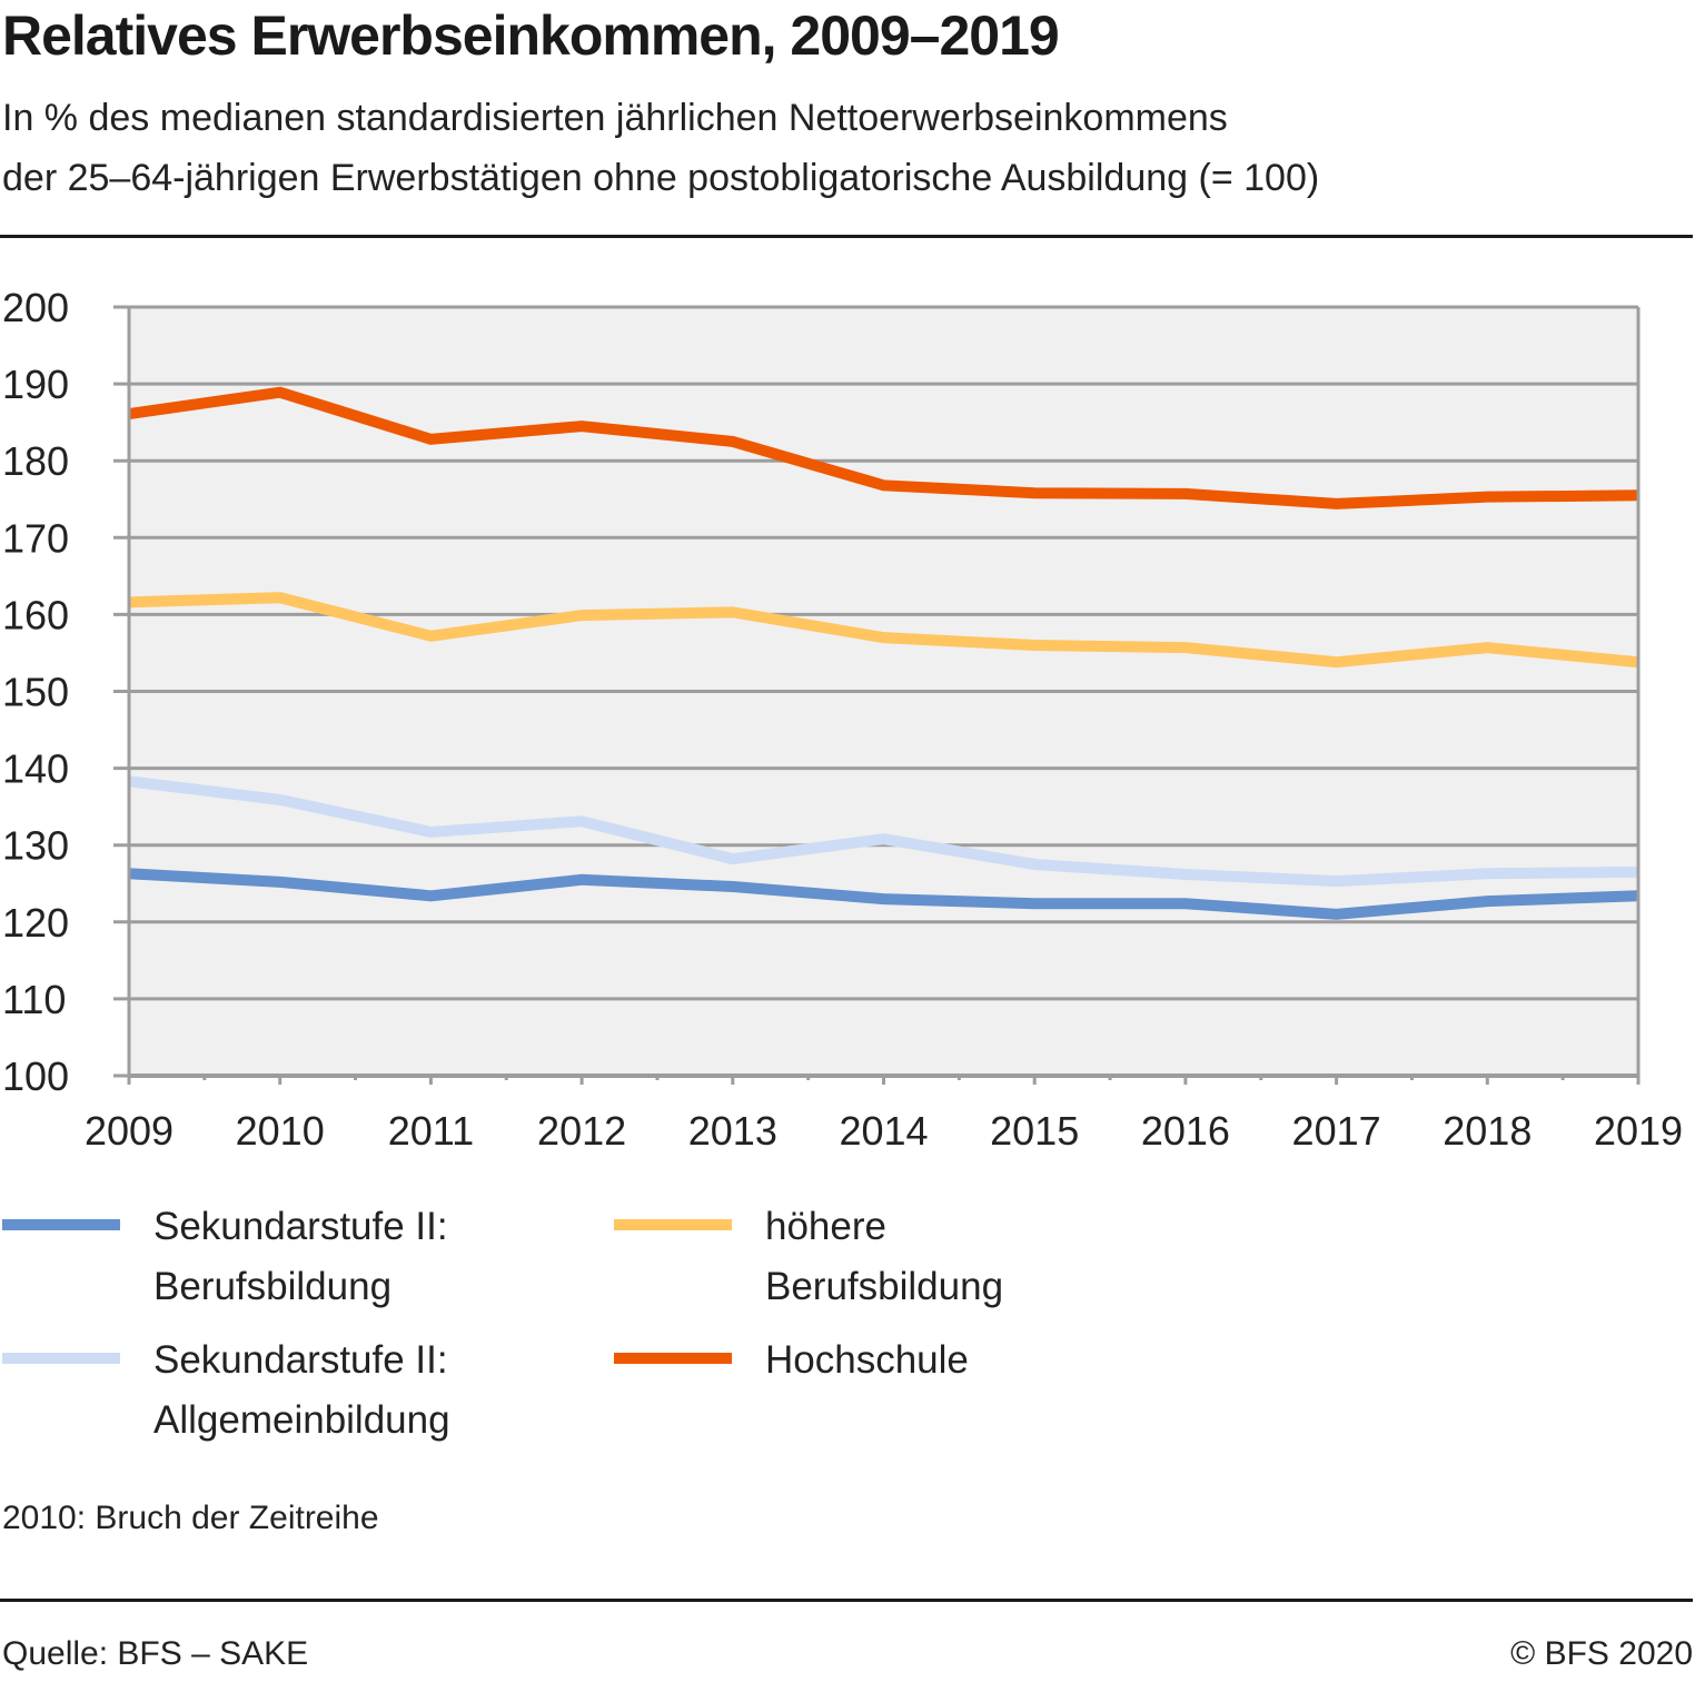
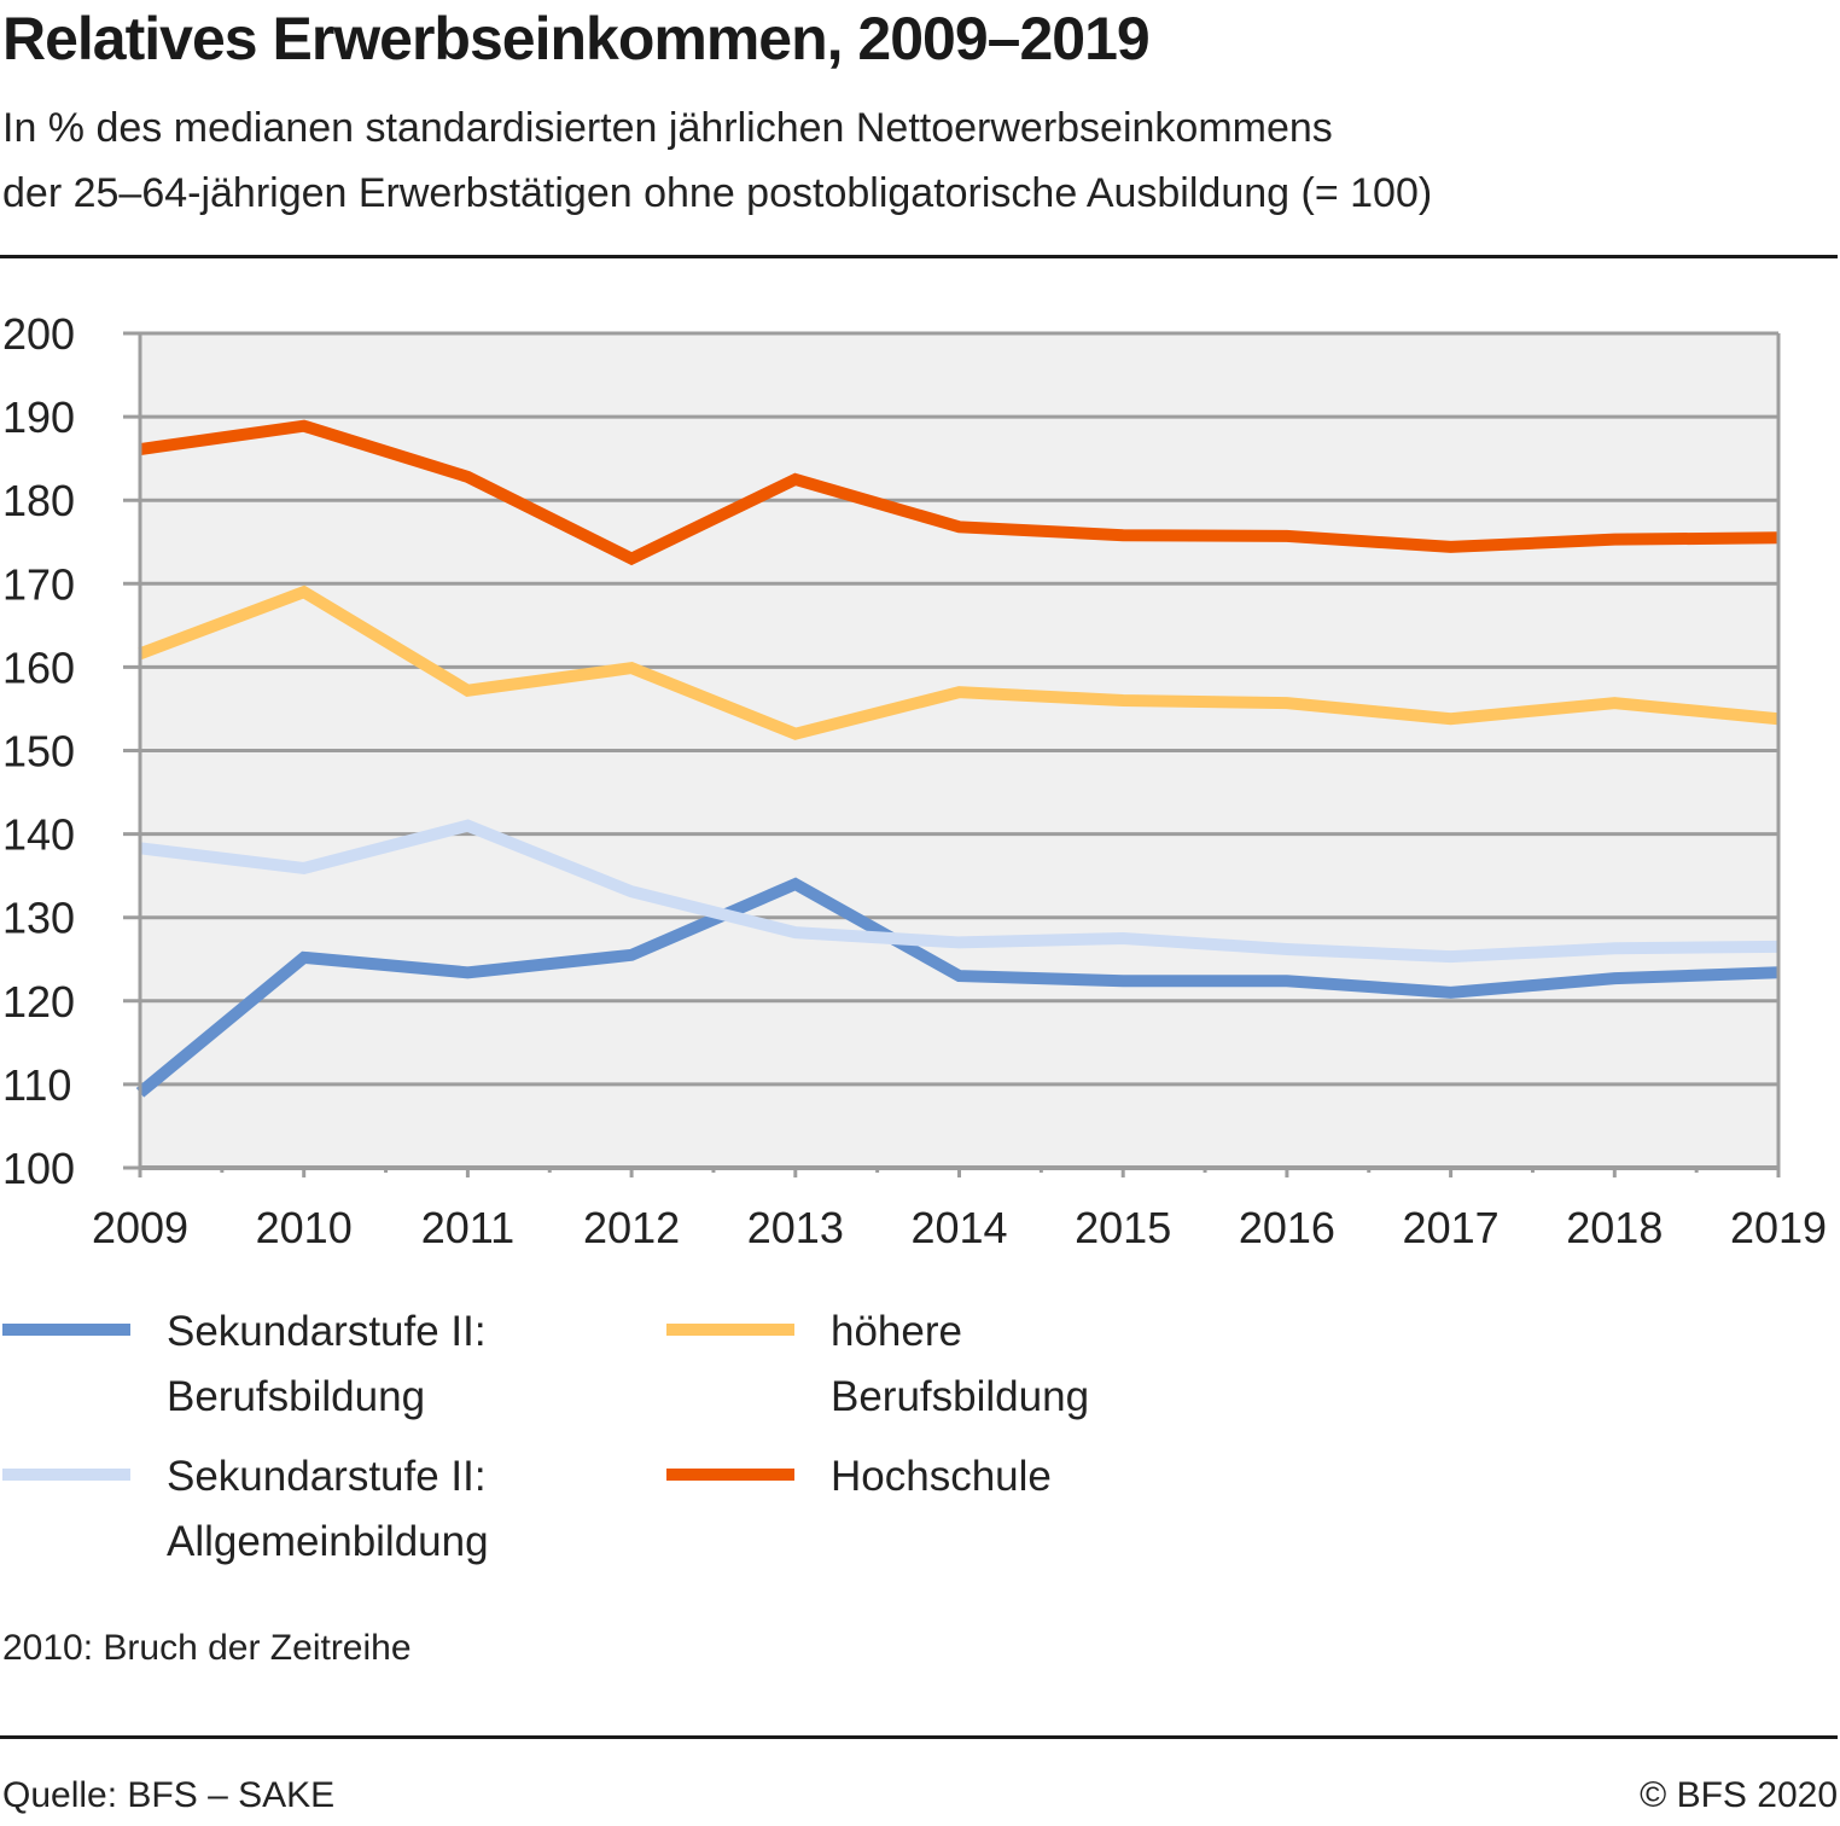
Sekundarstufe II: Berufsbildung/2009: 126 -> 109
höhere Berufsbildung/2010: 162 -> 169
Sekundarstufe II: Allgemeinbildung/2011: 132 -> 141
Hochschule/2012: 184 -> 173
Sekundarstufe II: Berufsbildung/2013: 125 -> 134
höhere Berufsbildung/2013: 160 -> 152
Sekundarstufe II: Allgemeinbildung/2014: 131 -> 127
